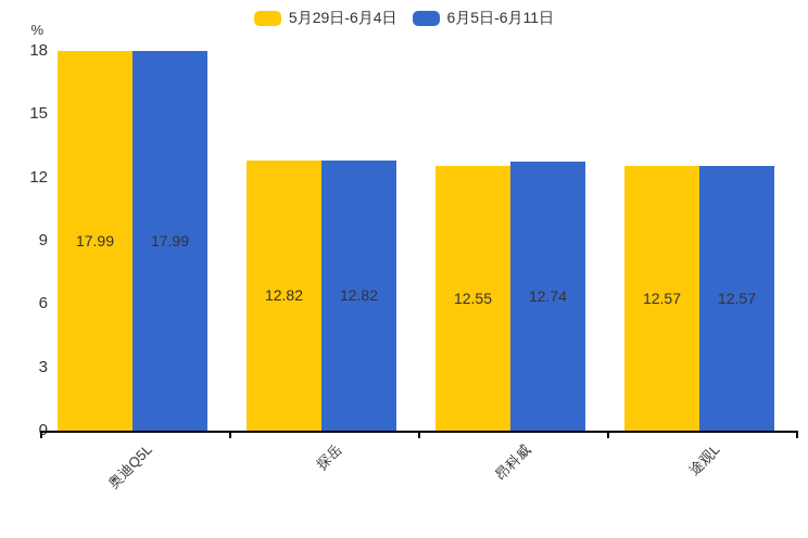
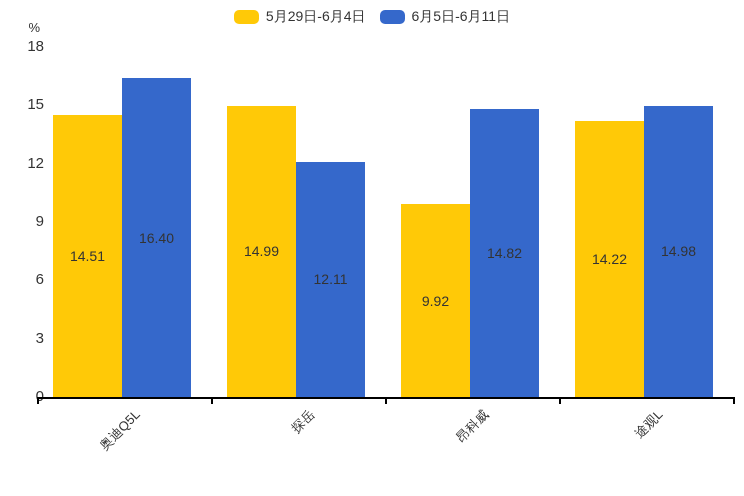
5月29日-6月4日/奥迪Q5L: 17.99 -> 14.51
6月5日-6月11日/奥迪Q5L: 17.99 -> 16.40
5月29日-6月4日/探岳: 12.82 -> 14.99
6月5日-6月11日/探岳: 12.82 -> 12.11
5月29日-6月4日/昂科威: 12.55 -> 9.92
6月5日-6月11日/昂科威: 12.74 -> 14.82
5月29日-6月4日/途观L: 12.57 -> 14.22
6月5日-6月11日/途观L: 12.57 -> 14.98
